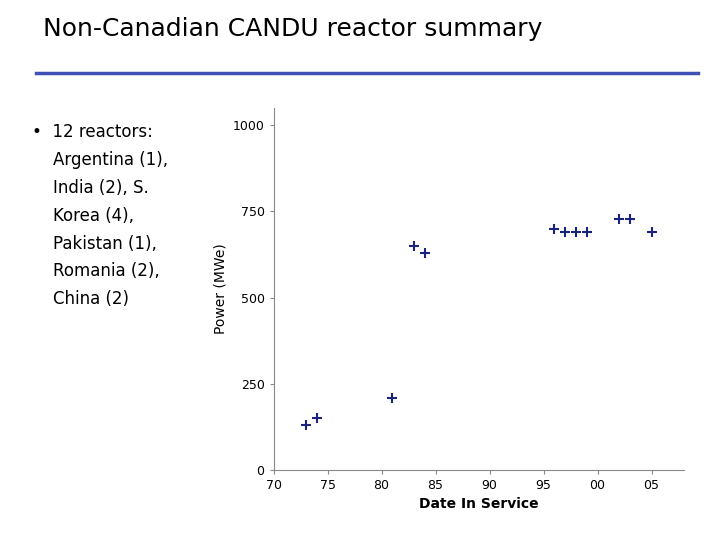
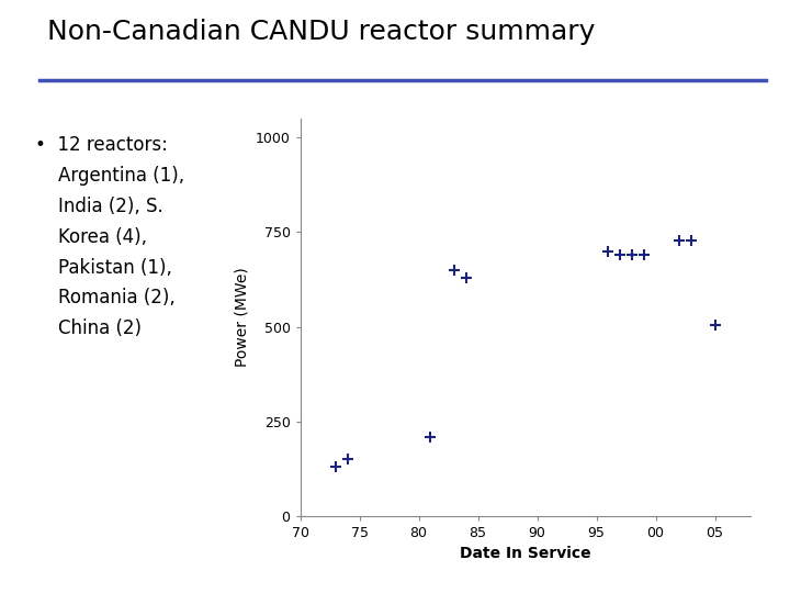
05: 690 -> 505
